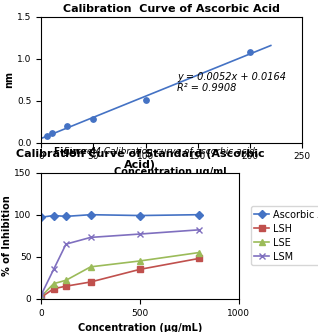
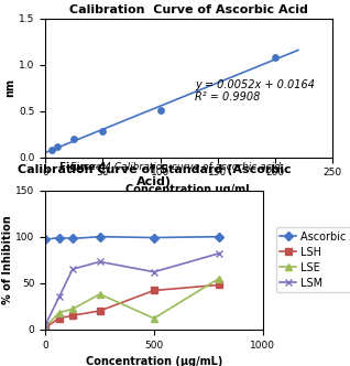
LSH/500: 35 -> 42
LSE/500: 45 -> 12
LSM/500: 77 -> 62
